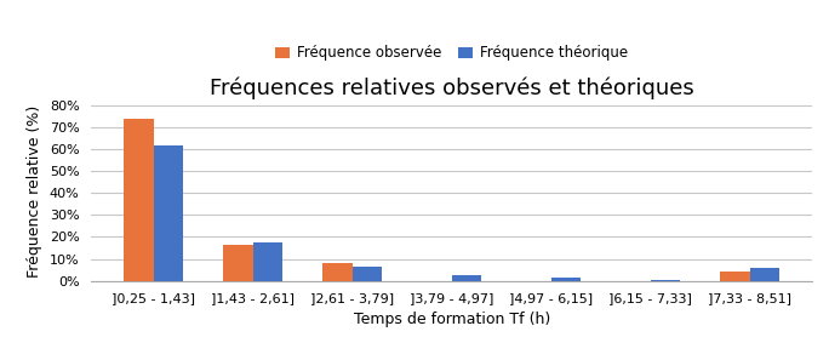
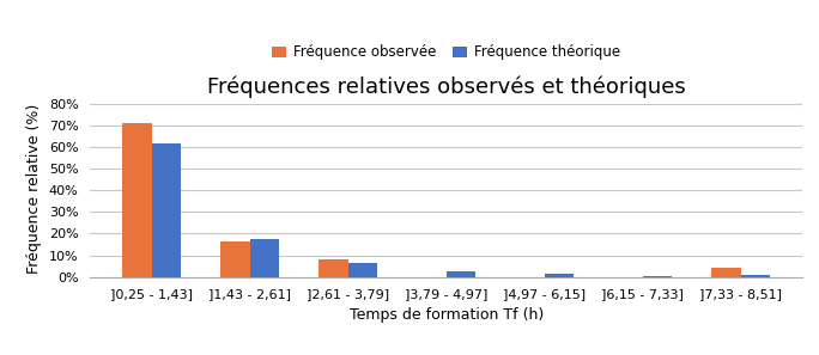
Fréquence observée/]0,25 - 1,43]: 74% -> 71%
Fréquence théorique/]7,33 - 8,51]: 6% -> 1%
